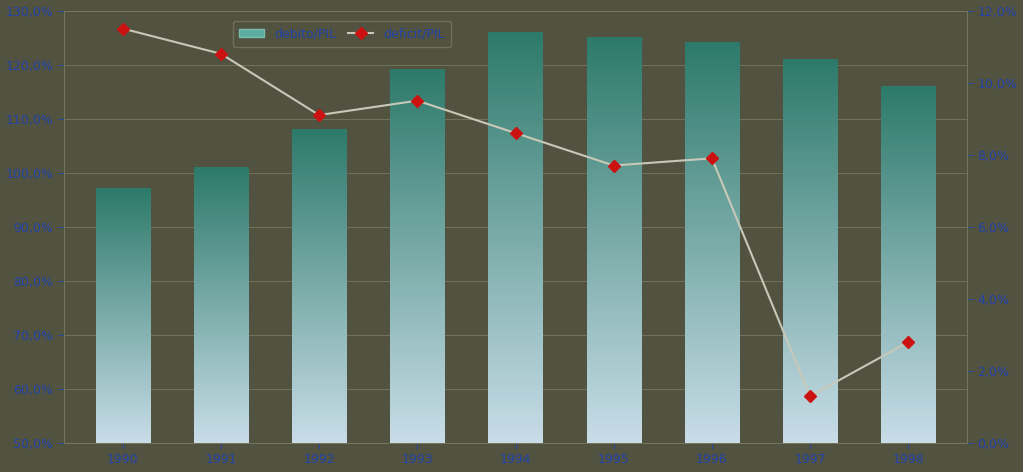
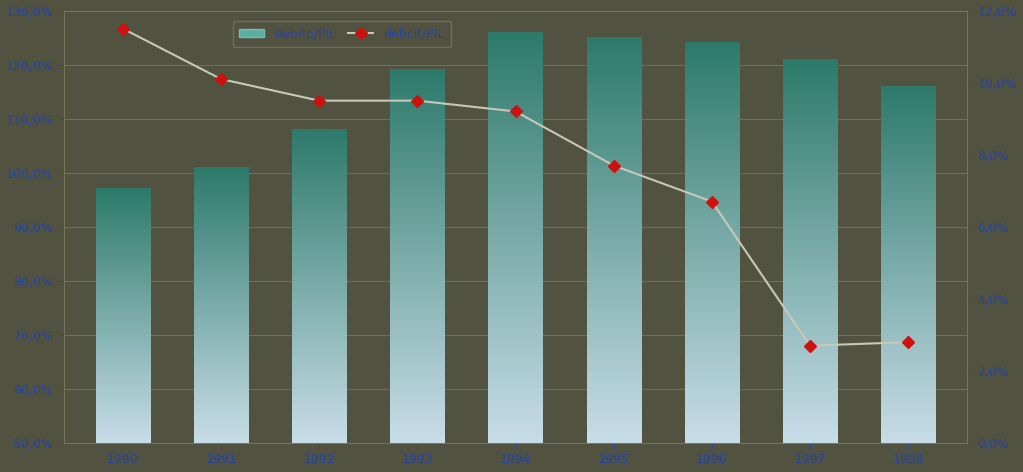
1991: 10,8% -> 10,1%
1992: 9,1% -> 9,5%
1994: 8,6% -> 9,2%
1996: 7,9% -> 6,7%
1997: 1,3% -> 2,7%
